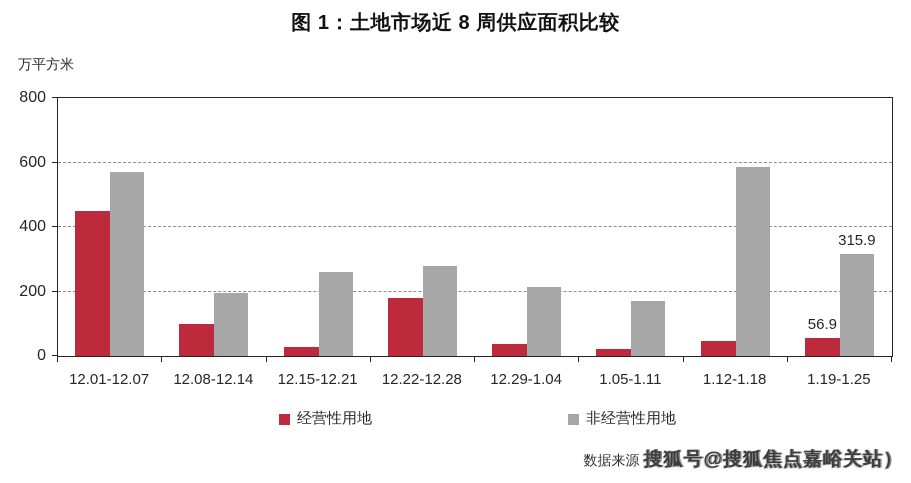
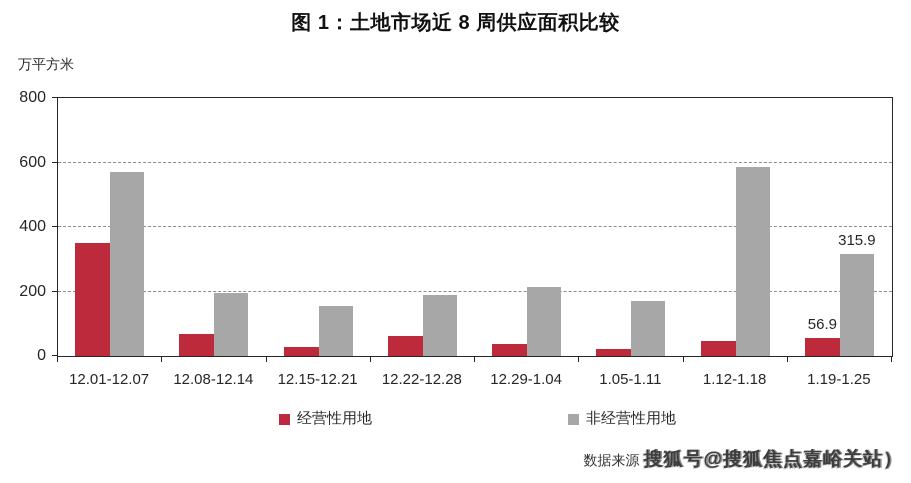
经营性用地/12.01-12.07: 450 -> 350
经营性用地/12.08-12.14: 100 -> 70
非经营性用地/12.15-12.21: 260 -> 160
经营性用地/12.22-12.28: 180 -> 60
非经营性用地/12.22-12.28: 280 -> 190
